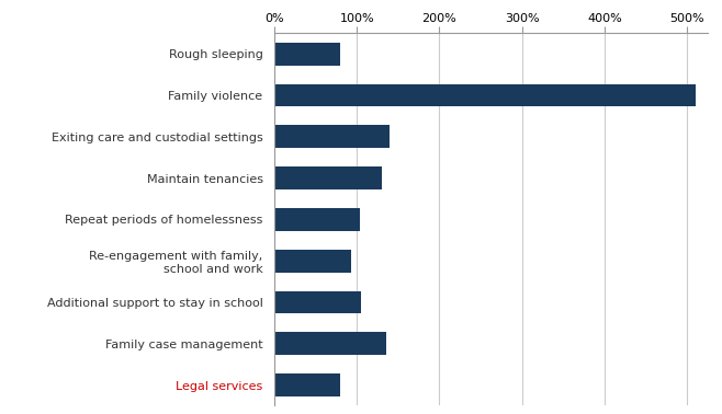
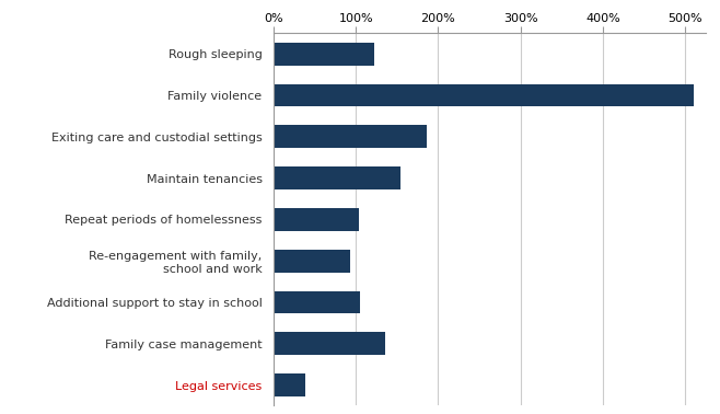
Rough sleeping: 80% -> 122%
Exiting care and custodial settings: 140% -> 186%
Maintain tenancies: 130% -> 154%
Legal services: 80% -> 38%
